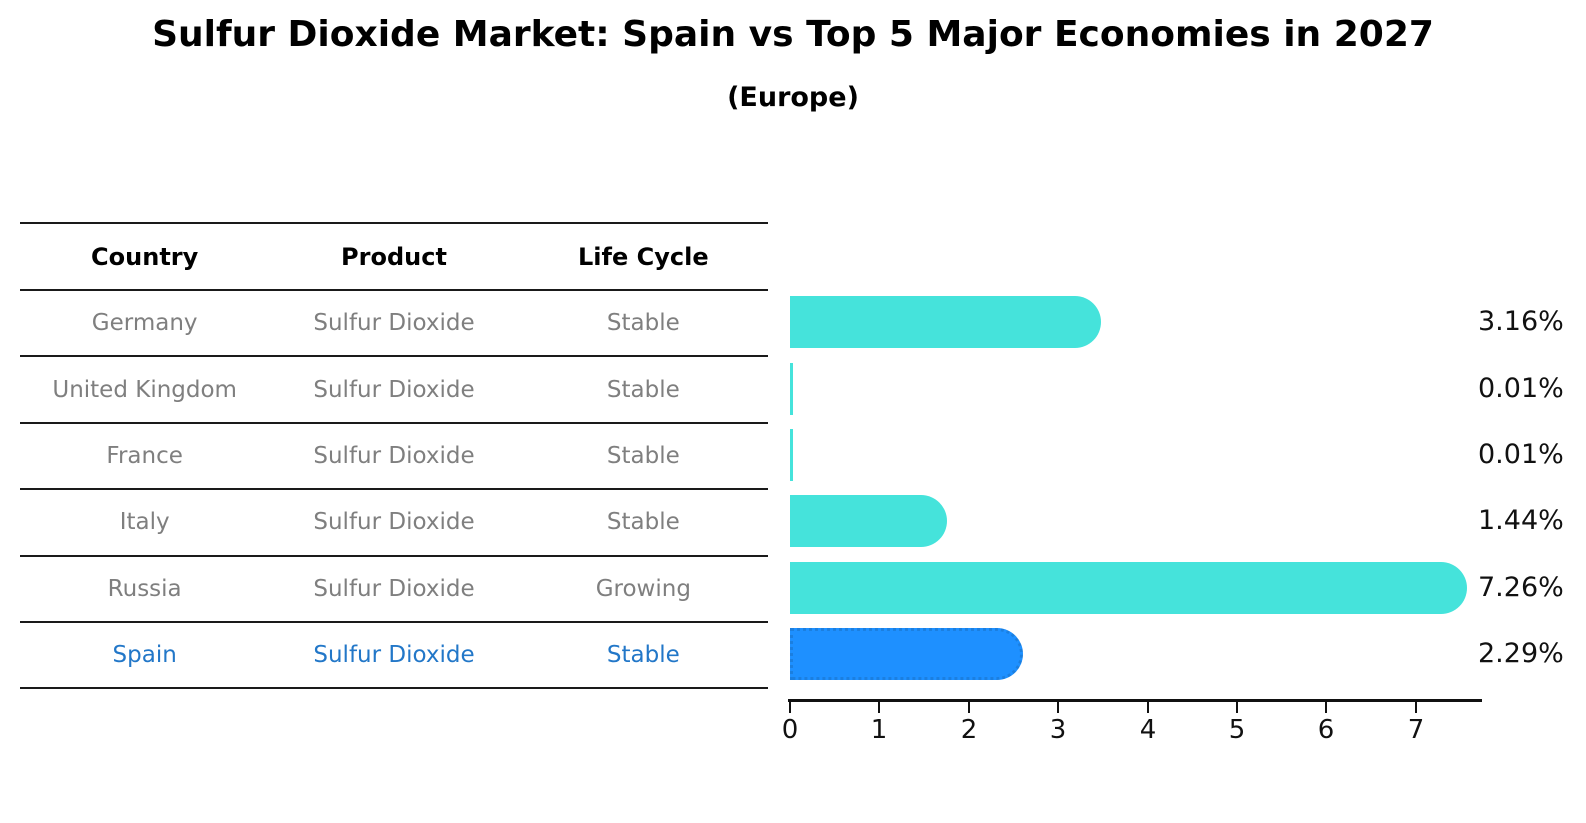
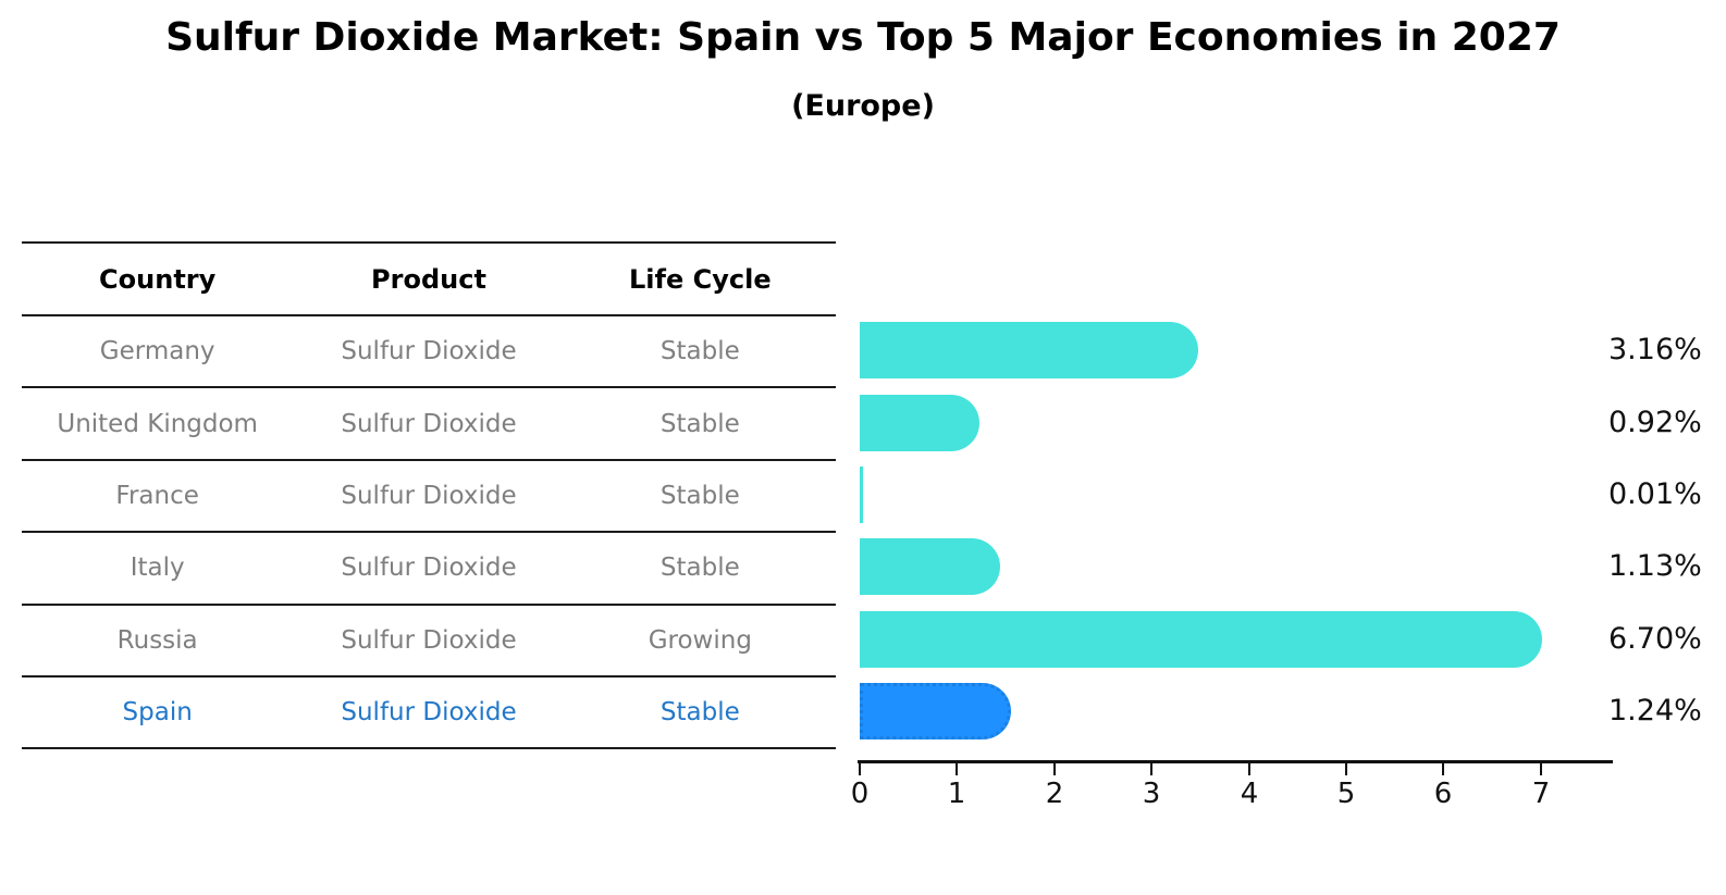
United Kingdom: 0.01% -> 0.92%
Italy: 1.44% -> 1.13%
Russia: 7.26% -> 6.70%
Spain: 2.29% -> 1.24%
